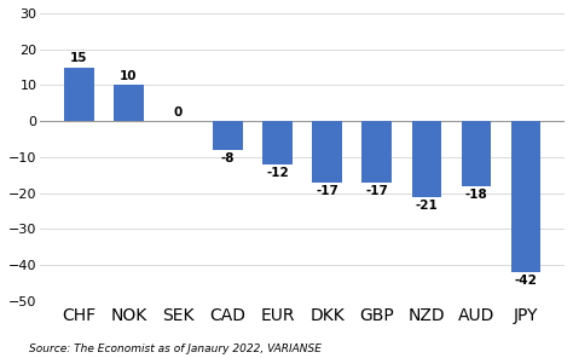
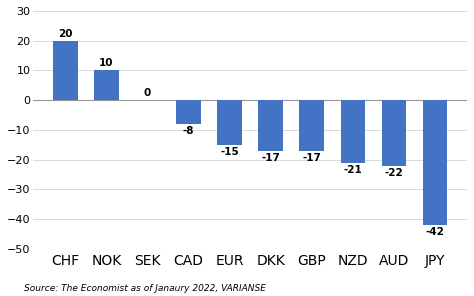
CHF: 15 -> 20
EUR: -12 -> -15
AUD: -18 -> -22
